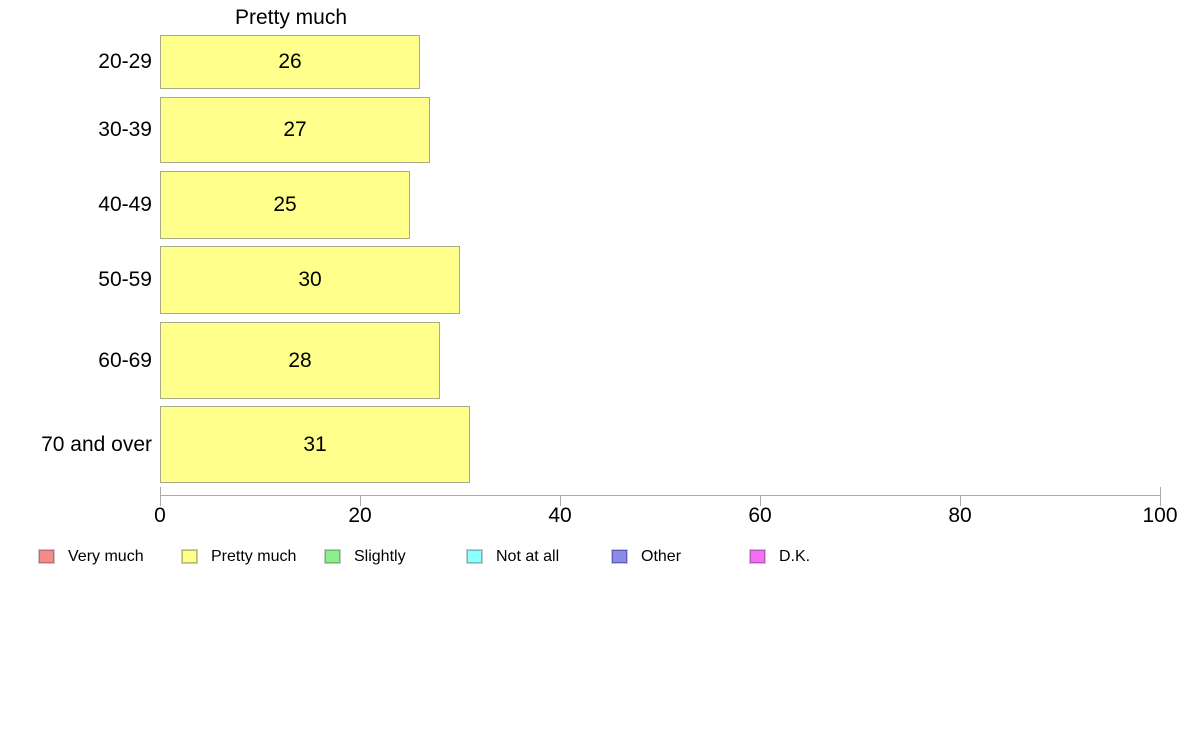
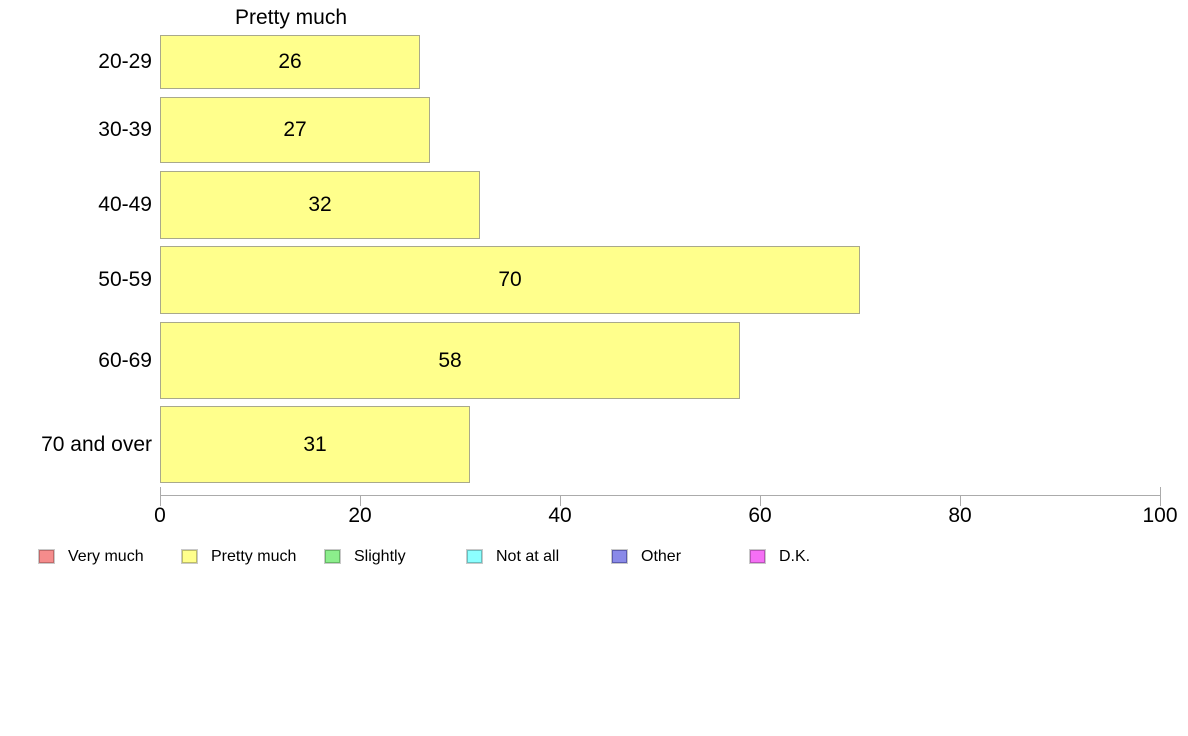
40-49: 25 -> 32
50-59: 30 -> 70
60-69: 28 -> 58
